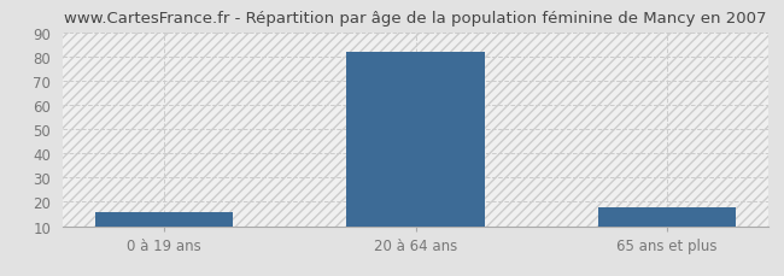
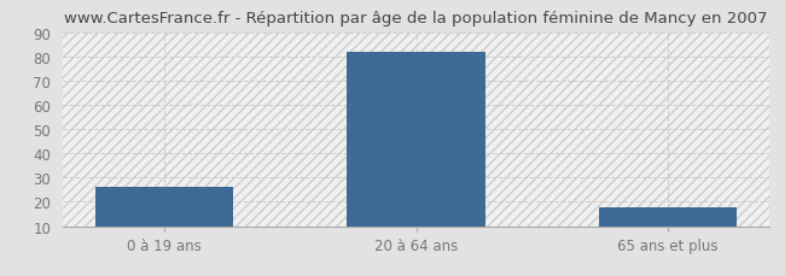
0 à 19 ans: 16 -> 26
